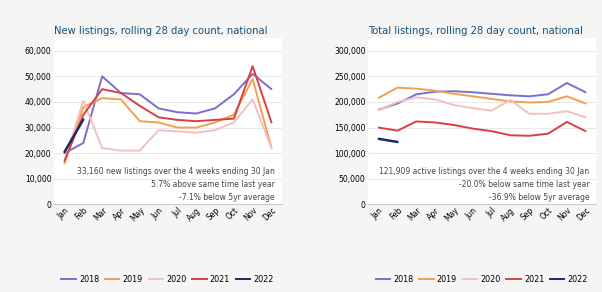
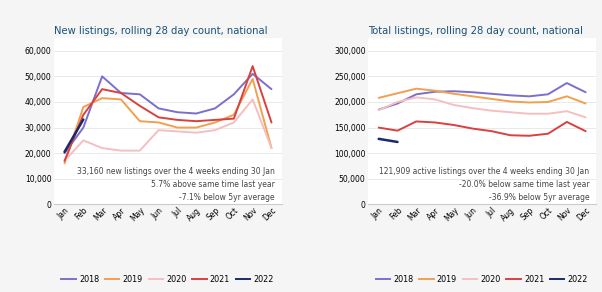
New listings, rolling 28 day count, national/2018/Feb: 24,000 -> 30,000
New listings, rolling 28 day count, national/2020/Feb: 40,500 -> 25,000
Total listings, rolling 28 day count, national/2019/Feb: 228,000 -> 217,000
Total listings, rolling 28 day count, national/2020/Aug: 204,000 -> 180,000
